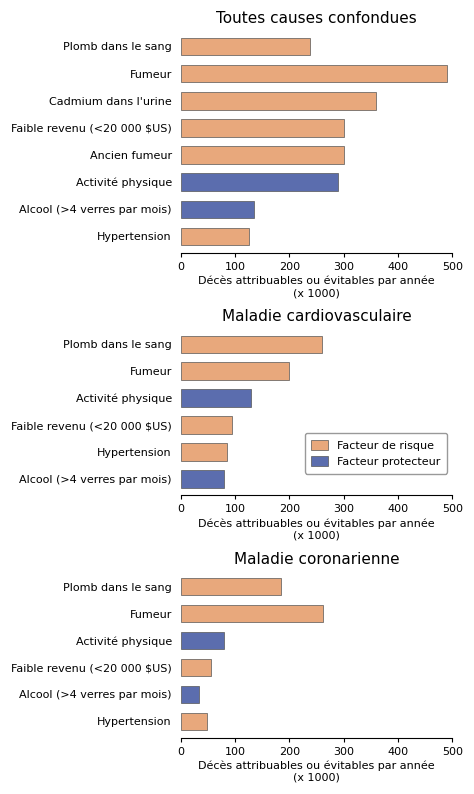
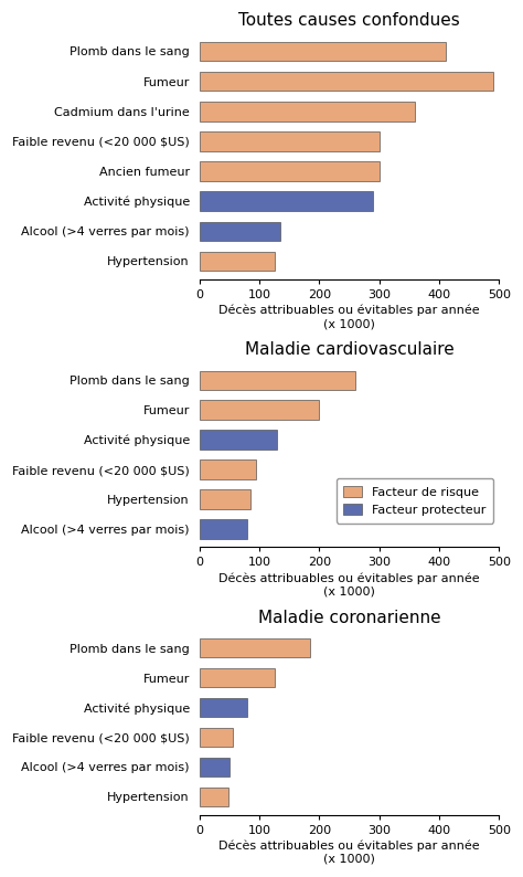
Toutes causes confondues/Plomb dans le sang: 238 -> 410
Maladie coronarienne/Fumeur: 262 -> 125
Maladie coronarienne/Alcool (>4 verres par mois): 34 -> 50
